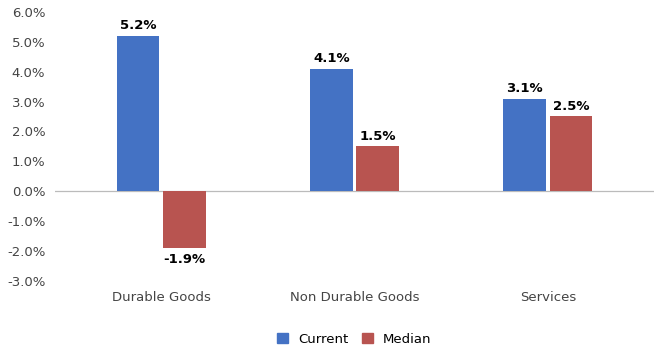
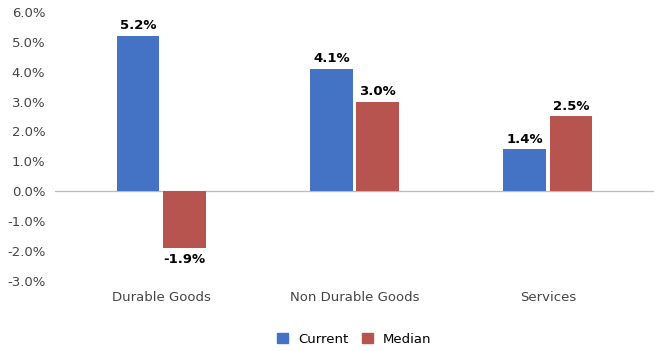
Median/Non Durable Goods: 1.5% -> 3.0%
Current/Services: 3.1% -> 1.4%
